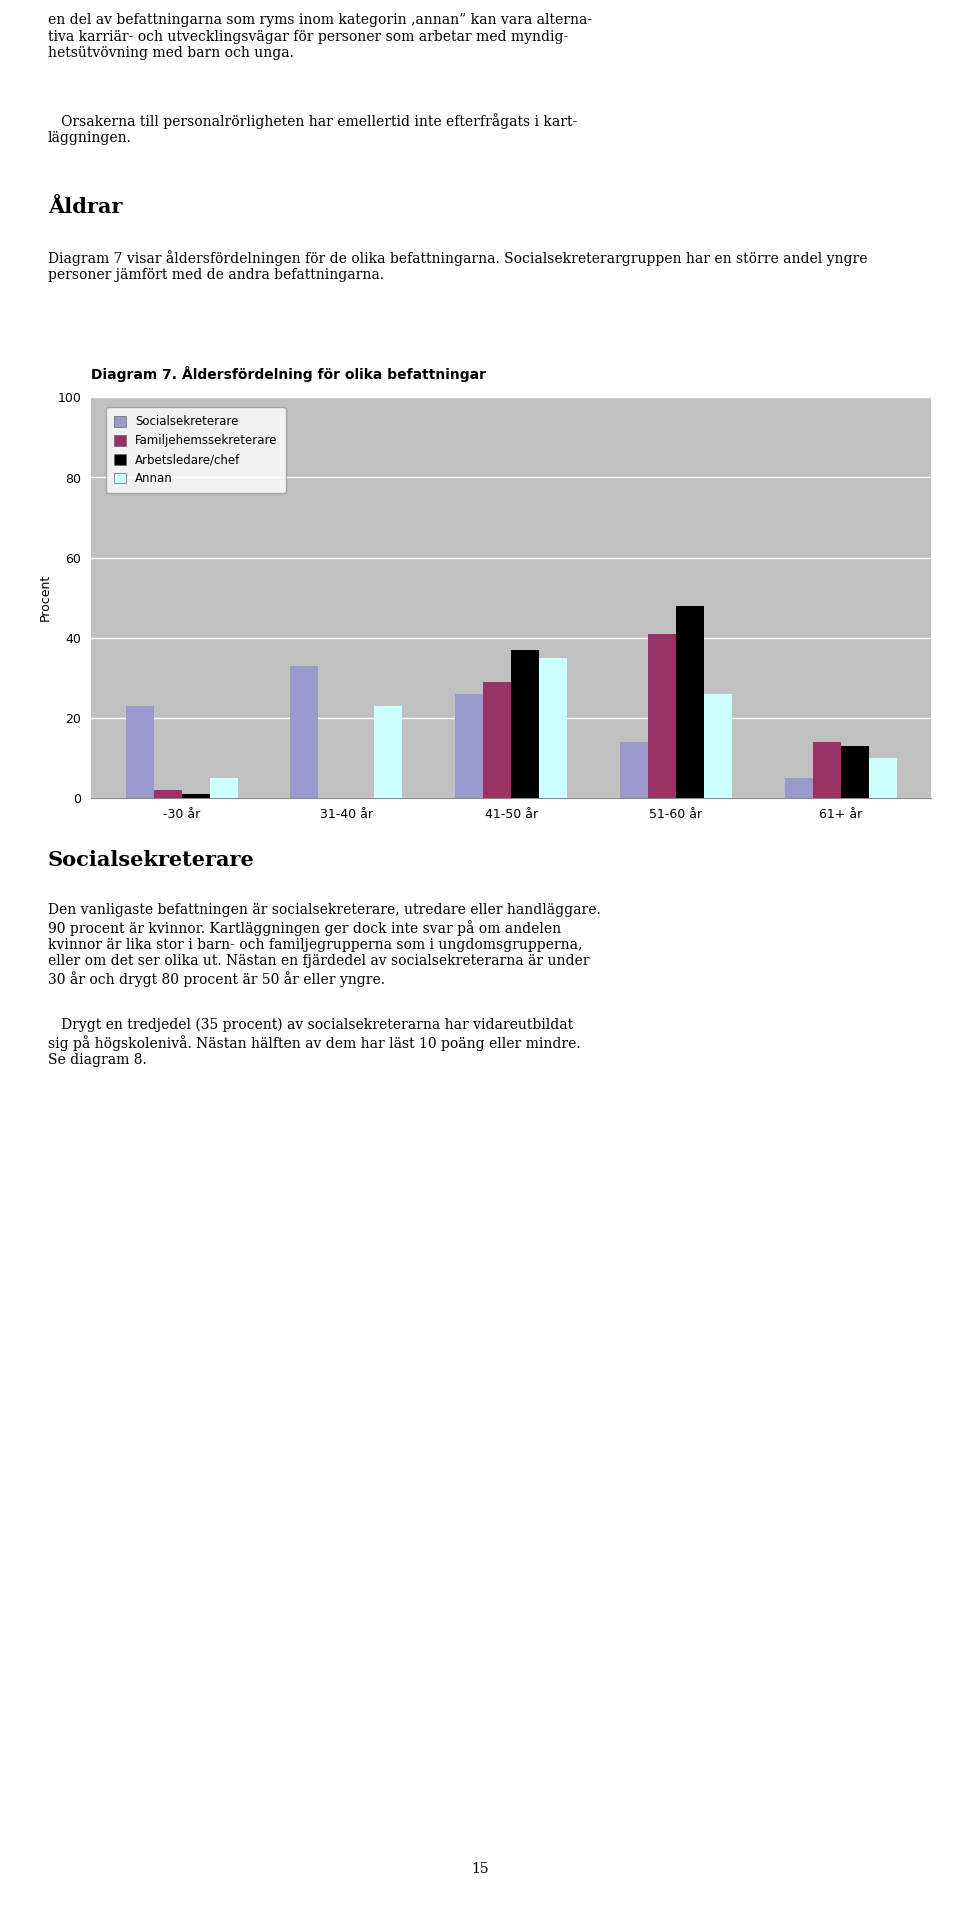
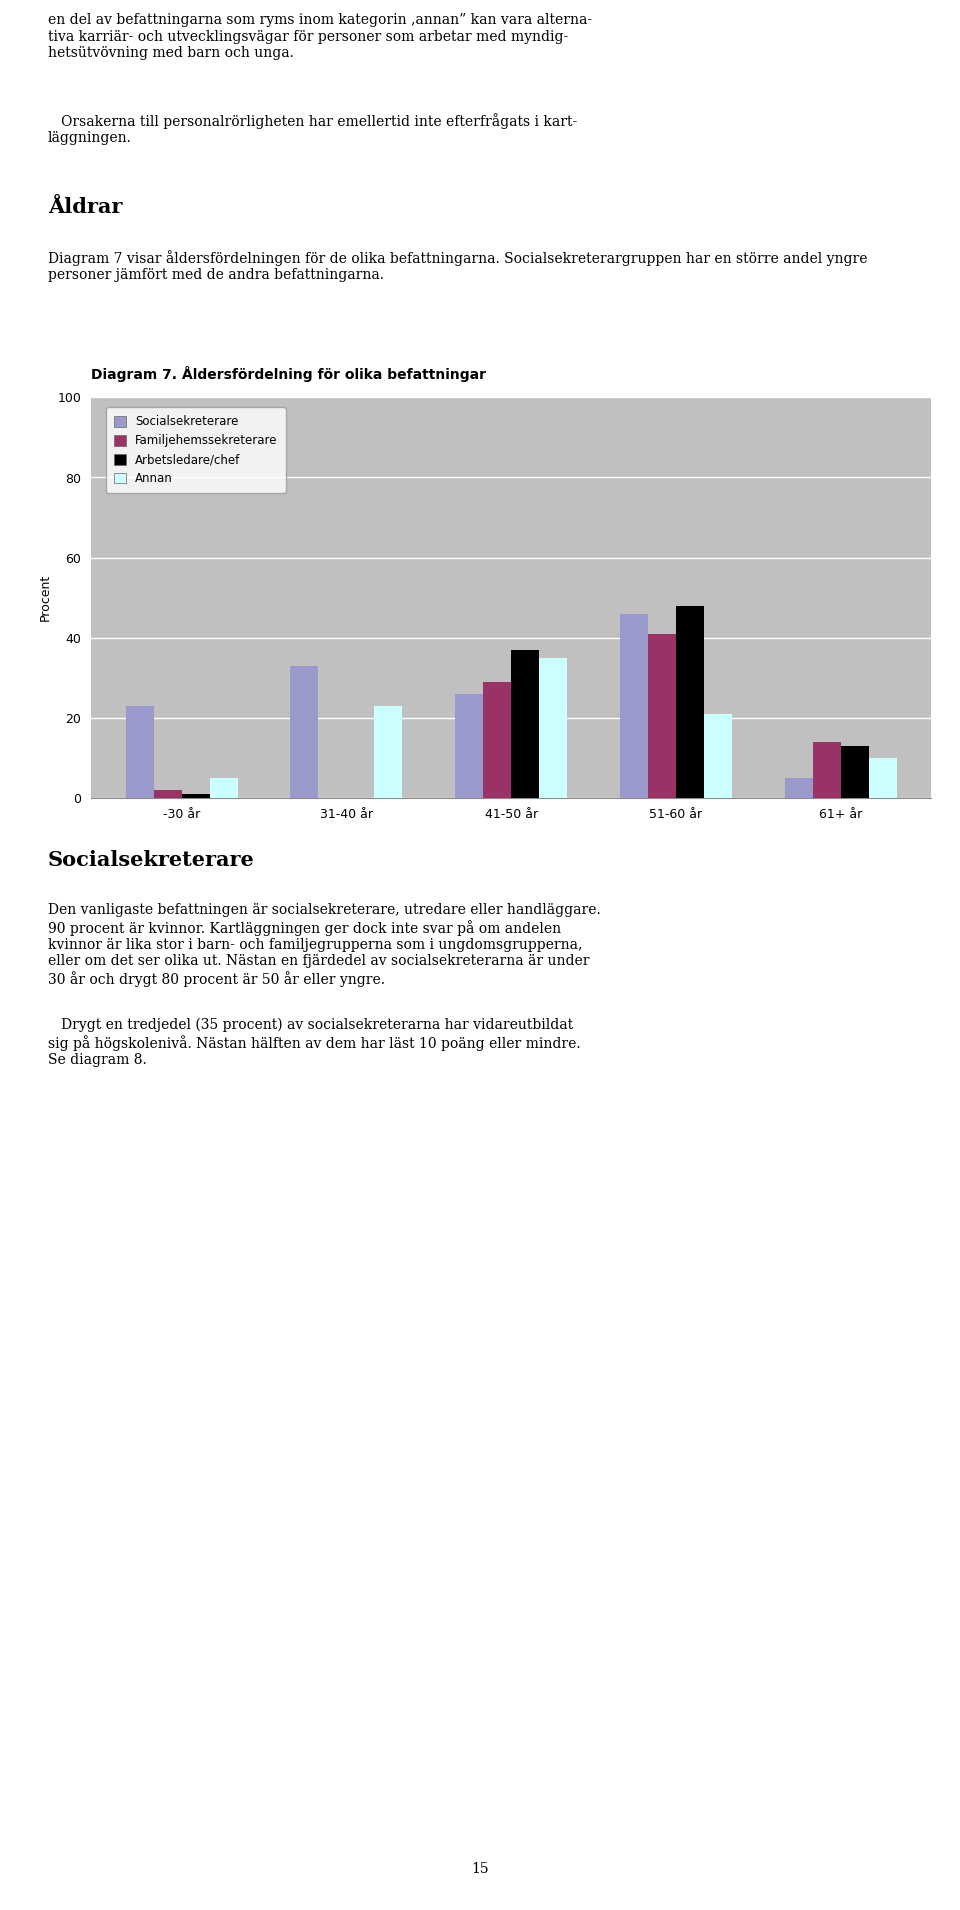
Socialsekreterare/51-60 år: 14 -> 46
Annan/51-60 år: 26 -> 21
